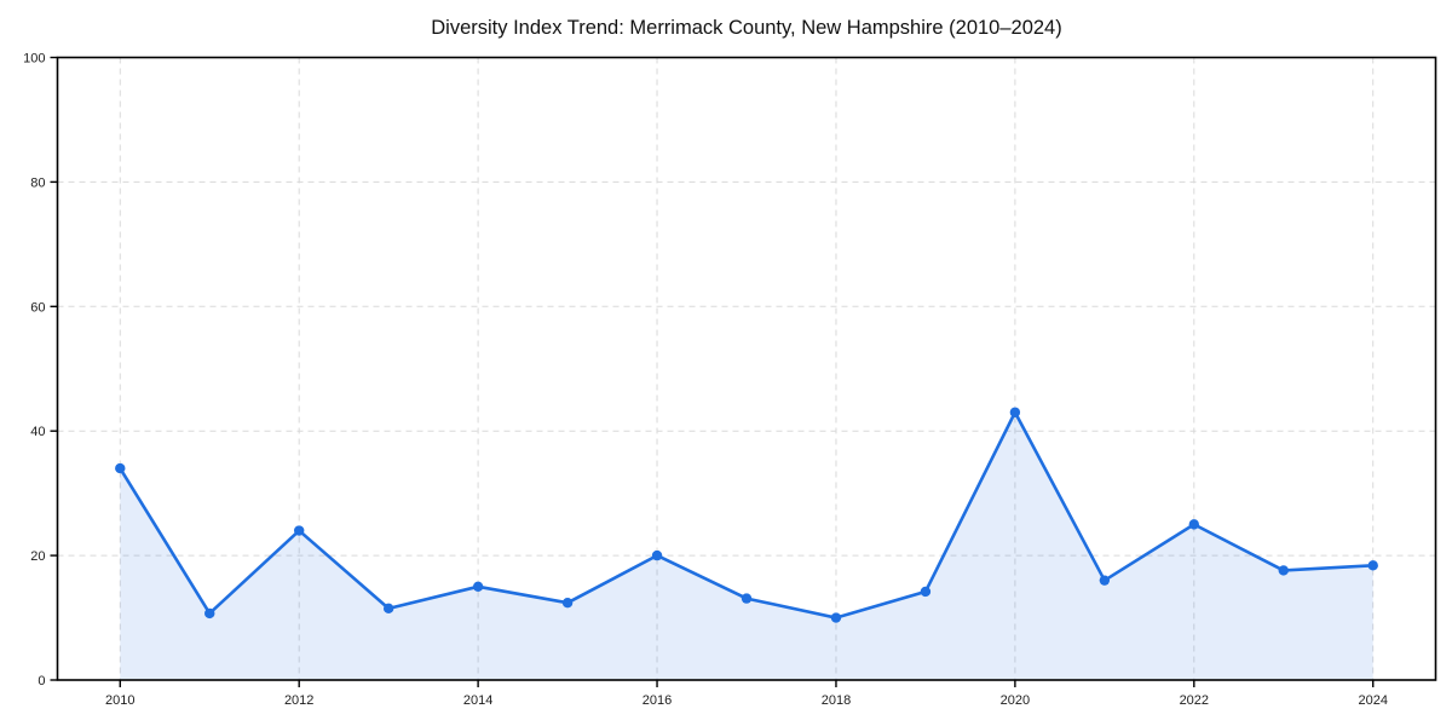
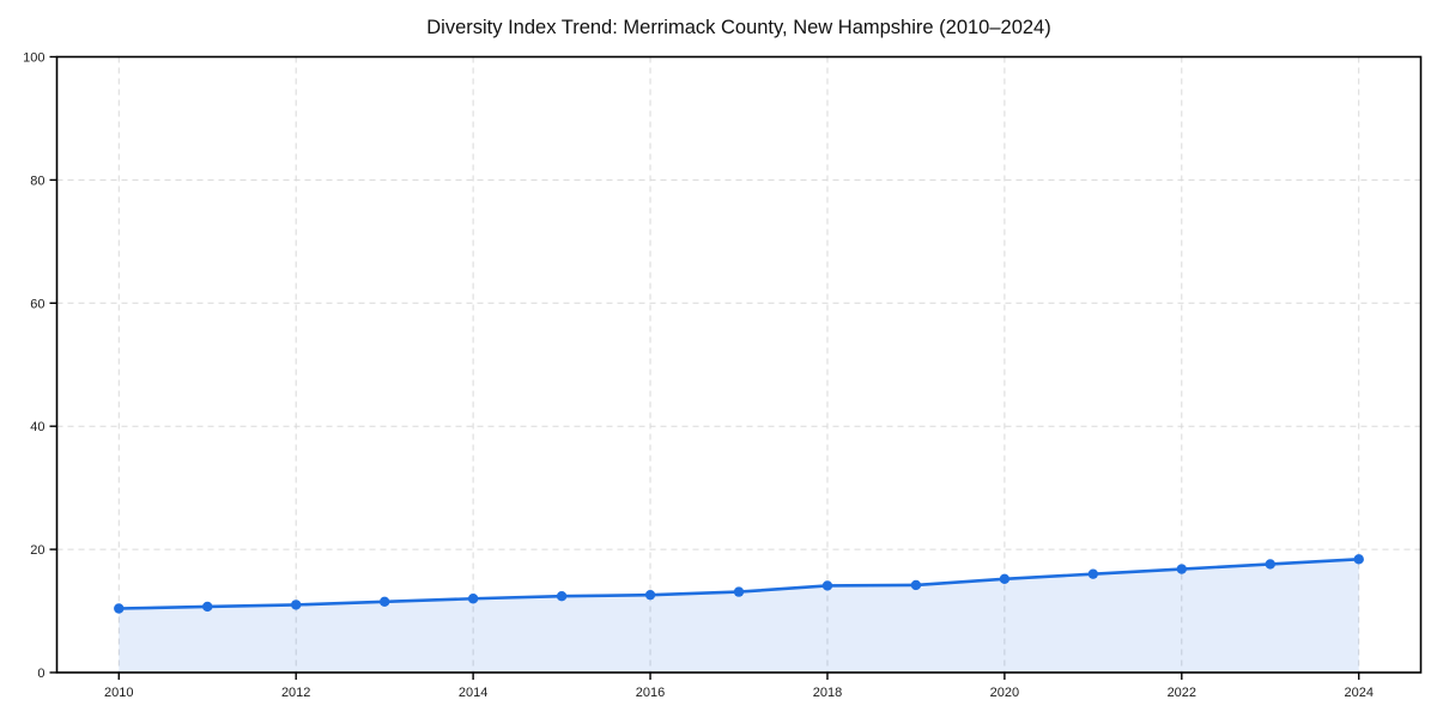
2010: 34 -> 10
2012: 24 -> 11
2014: 15 -> 12
2016: 20 -> 13
2018: 10 -> 14
2020: 43 -> 15
2022: 25 -> 17
